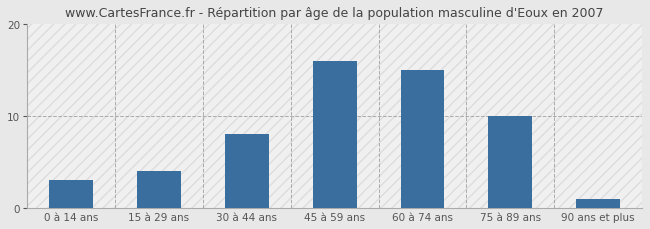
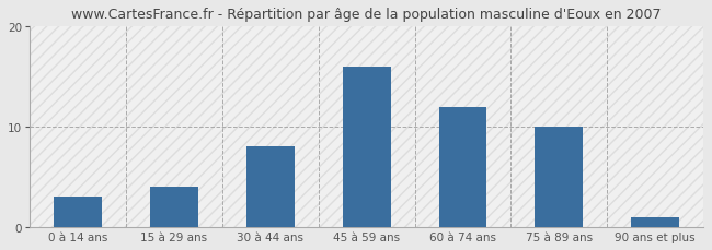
60 à 74 ans: 15 -> 12
